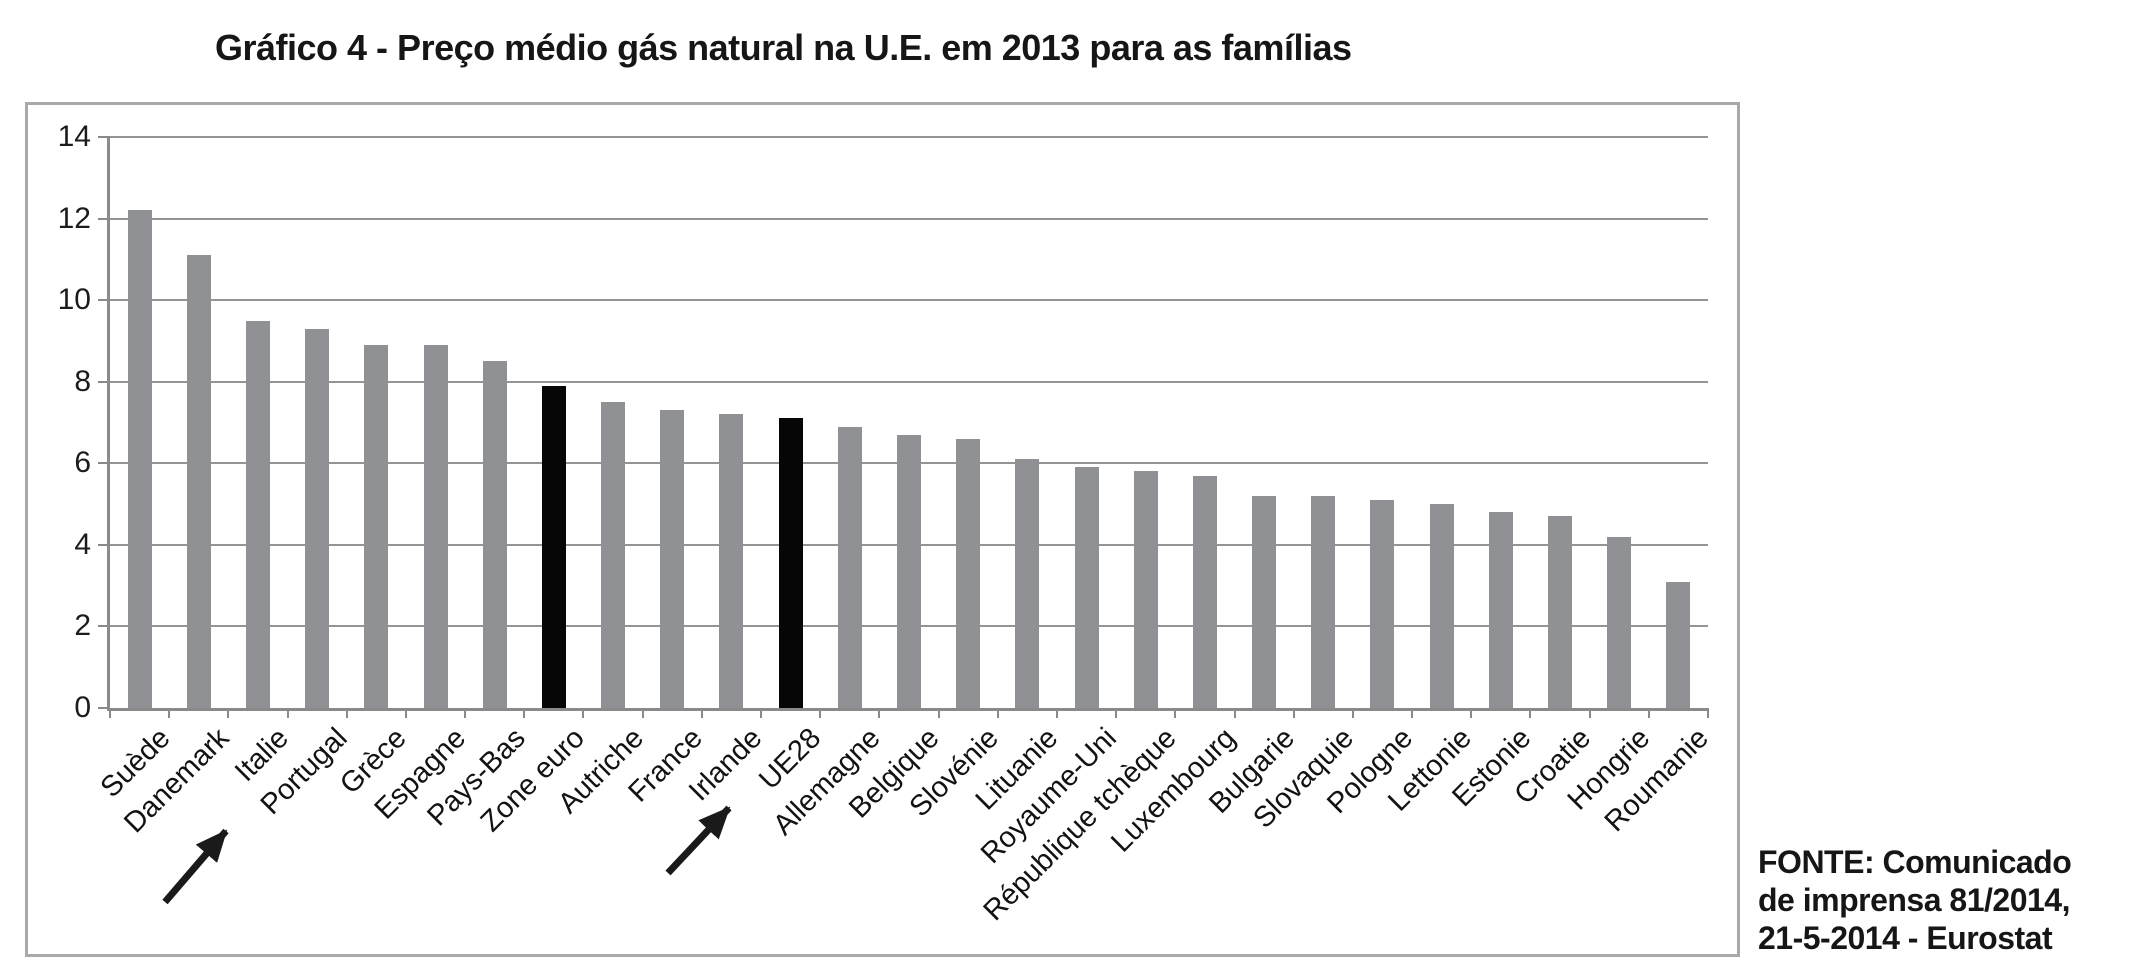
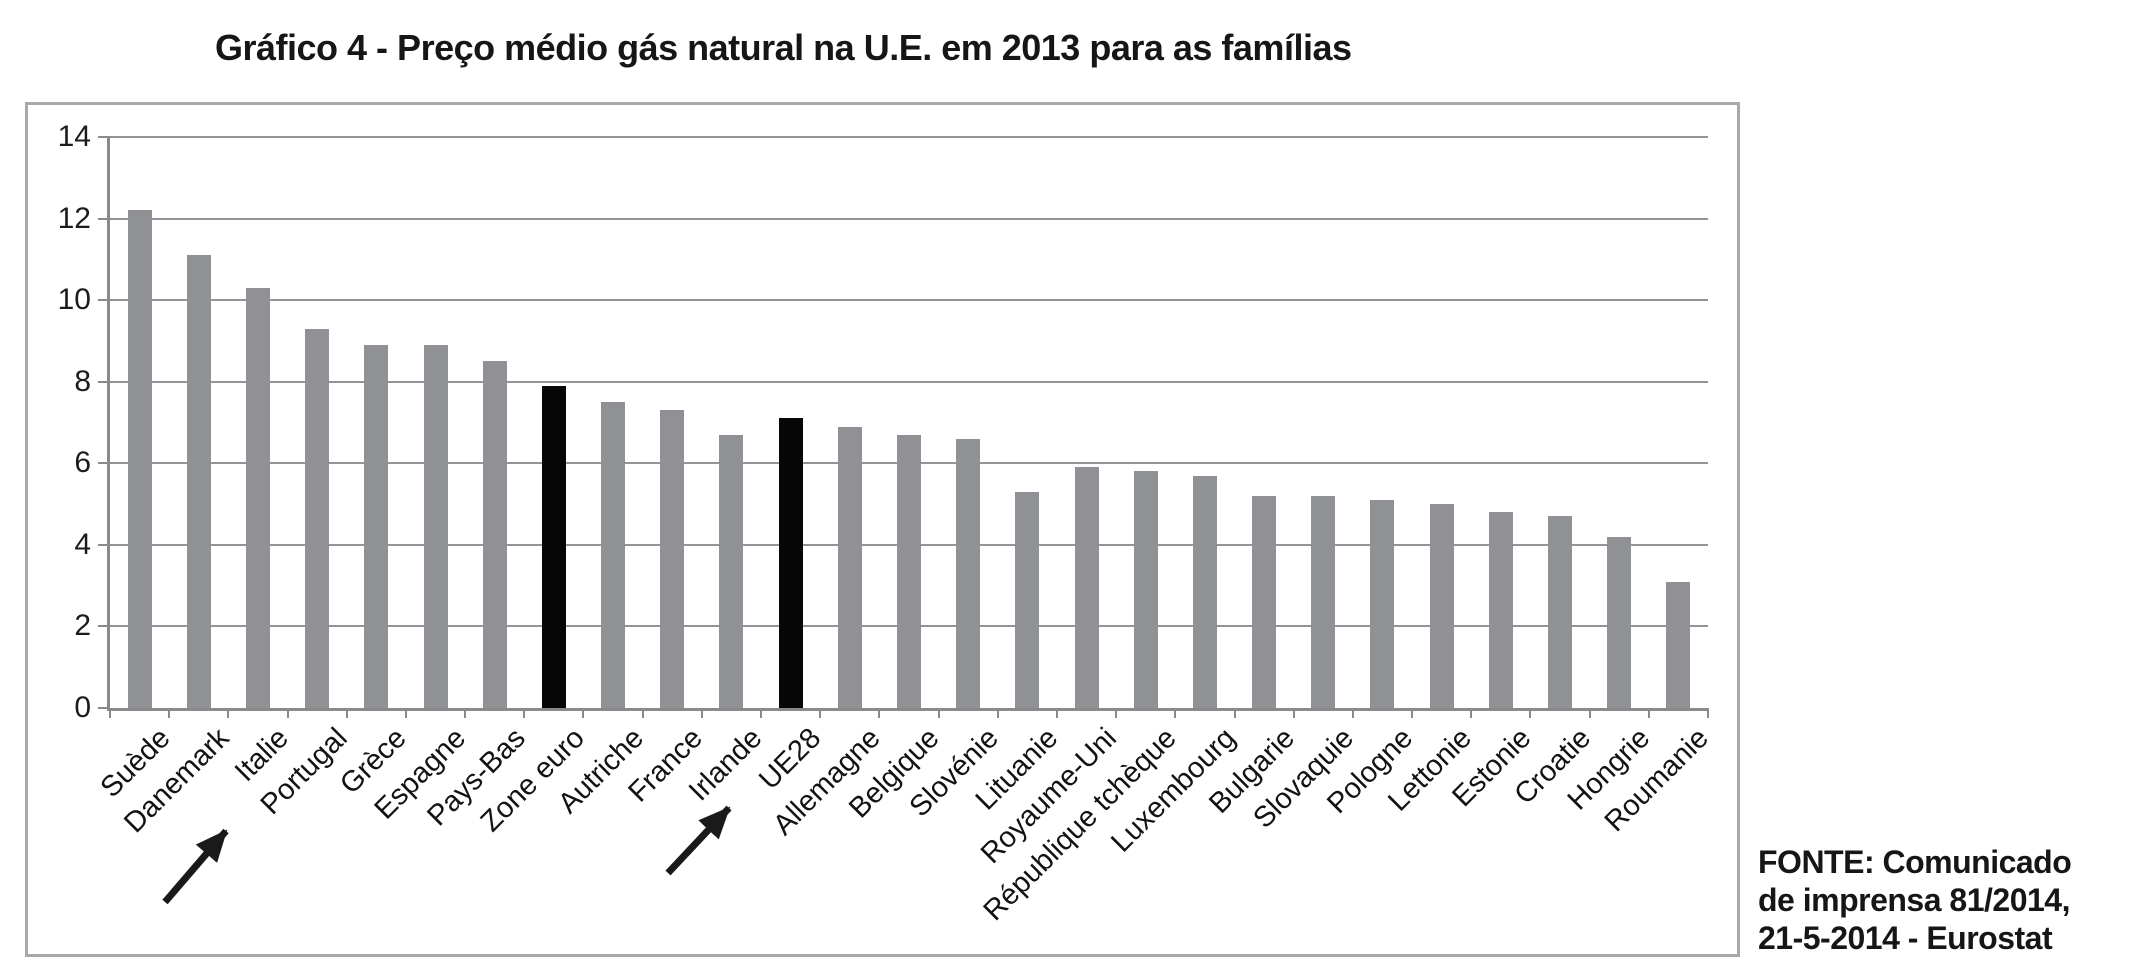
Italie: 9.5 -> 10.3
Irlande: 7.2 -> 6.7
Lituanie: 6.1 -> 5.3
